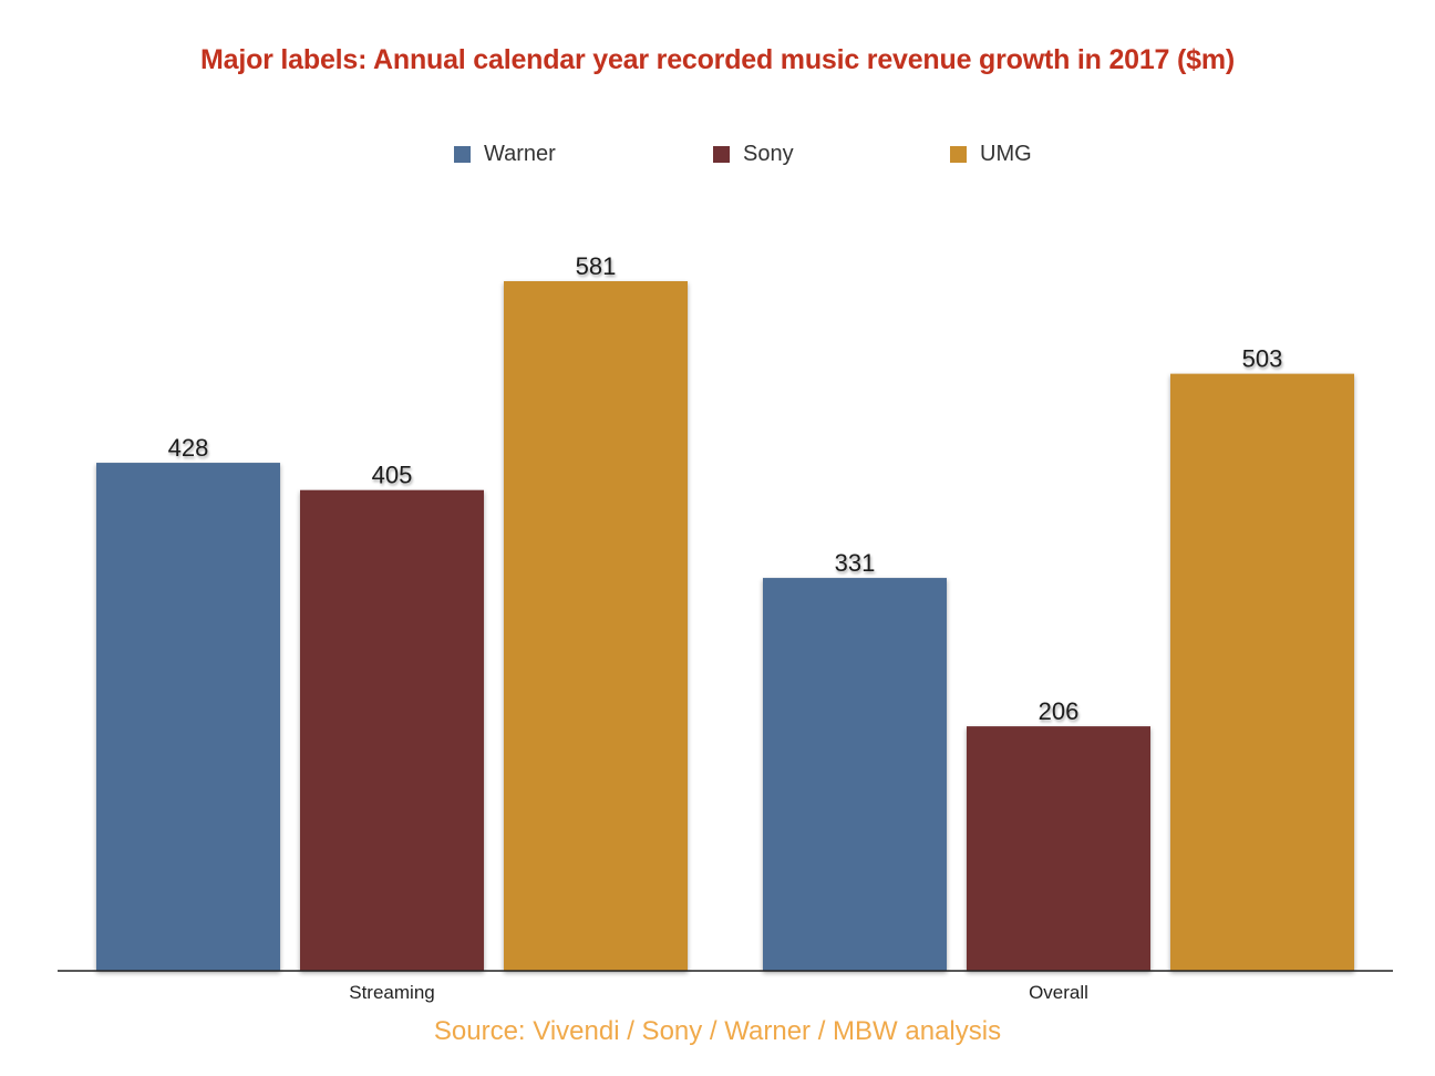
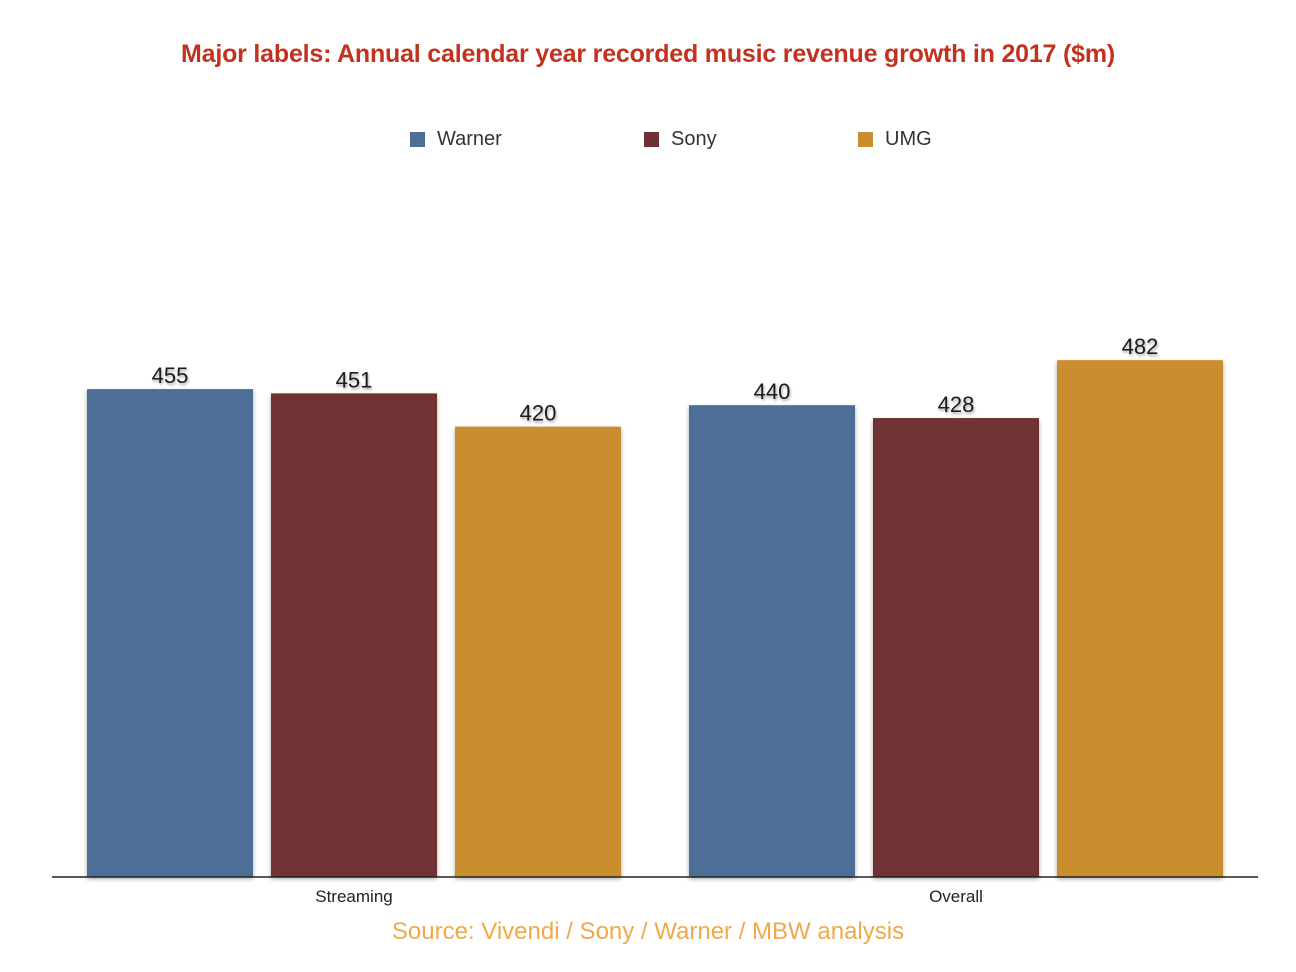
Warner/Streaming: 428 -> 455
Sony/Streaming: 405 -> 451
UMG/Streaming: 581 -> 420
Warner/Overall: 331 -> 440
Sony/Overall: 206 -> 428
UMG/Overall: 503 -> 482
